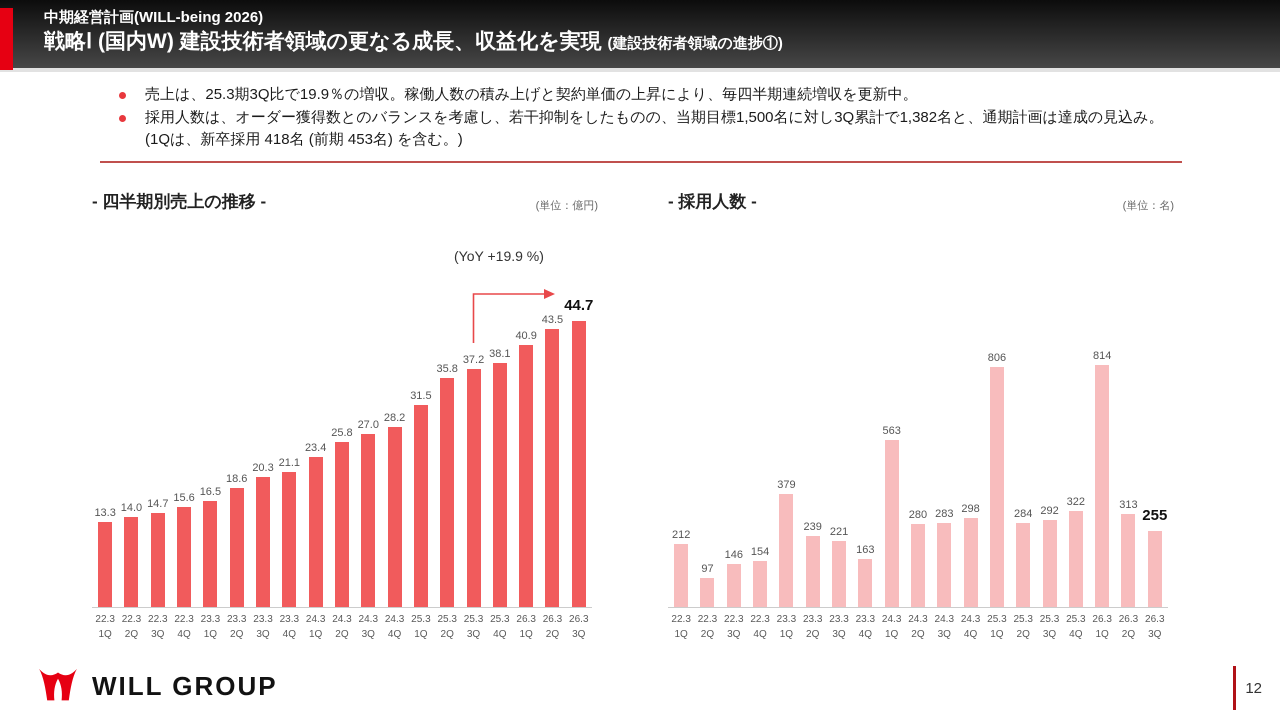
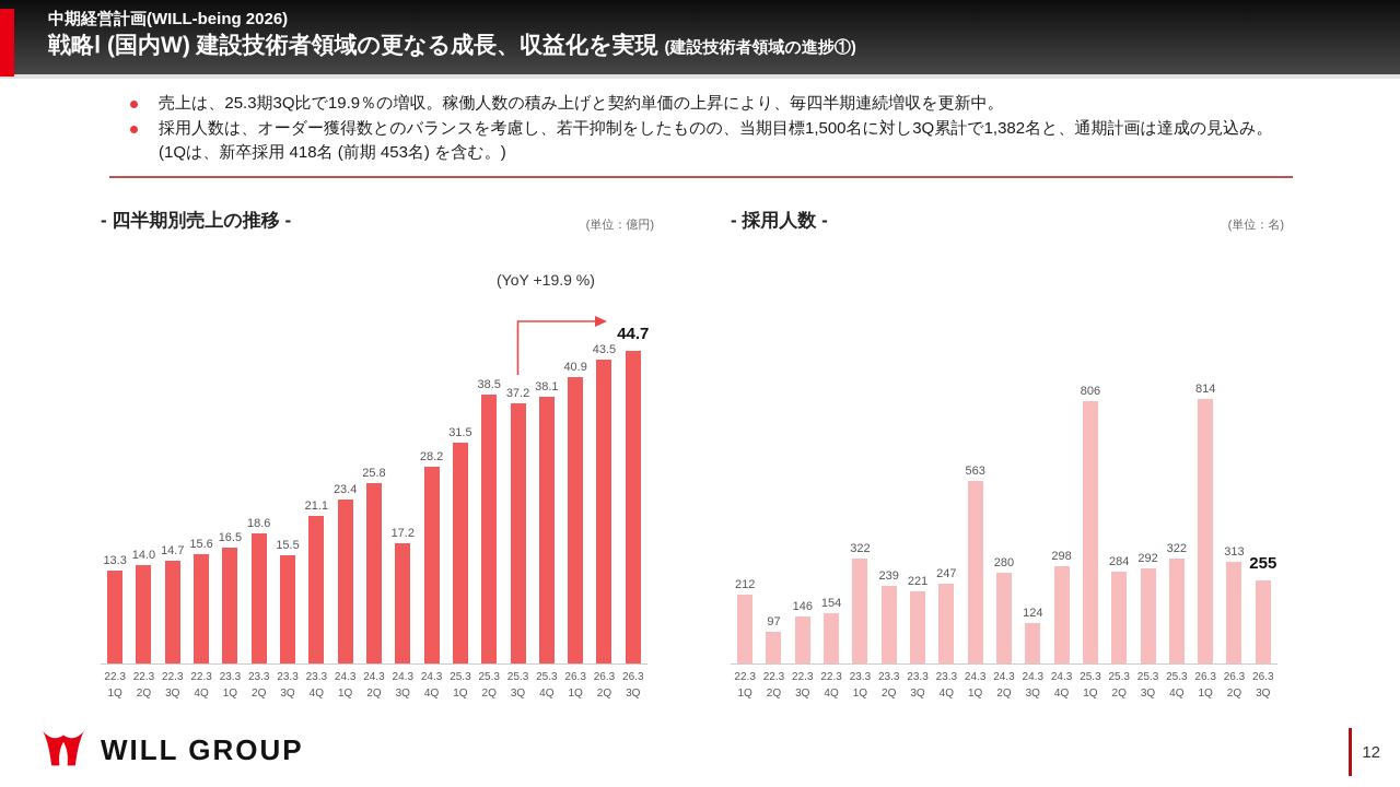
- 四半期別売上の推移 -/23.3 3Q: 20.3 -> 15.5
- 四半期別売上の推移 -/24.3 3Q: 27.0 -> 17.2
- 四半期別売上の推移 -/25.3 2Q: 35.8 -> 38.5
- 採用人数 -/23.3 1Q: 379 -> 322
- 採用人数 -/23.3 4Q: 163 -> 247
- 採用人数 -/24.3 3Q: 283 -> 124
